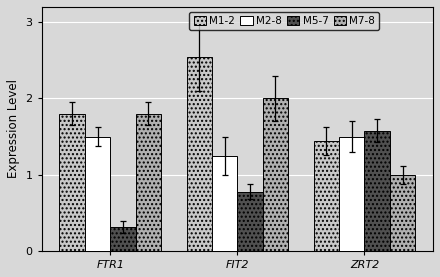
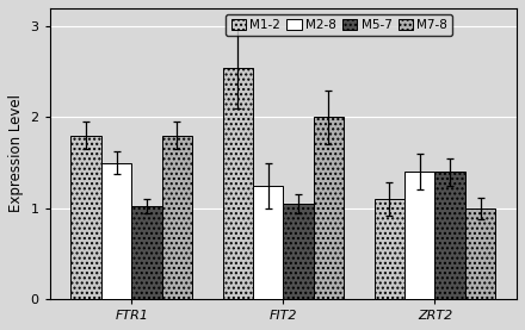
M5-7/FTR1: 0.32 -> 1.02
M5-7/FIT2: 0.78 -> 1.05
M1-2/ZRT2: 1.44 -> 1.10
M2-8/ZRT2: 1.50 -> 1.40
M5-7/ZRT2: 1.58 -> 1.40
